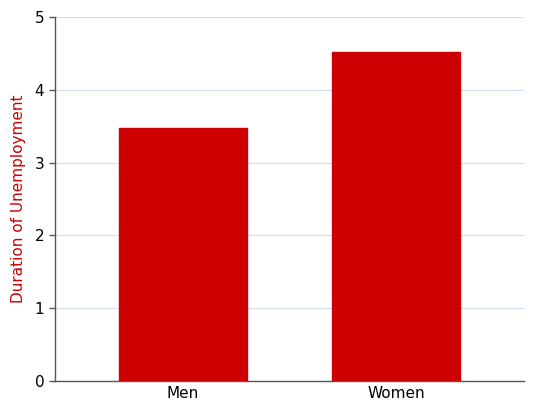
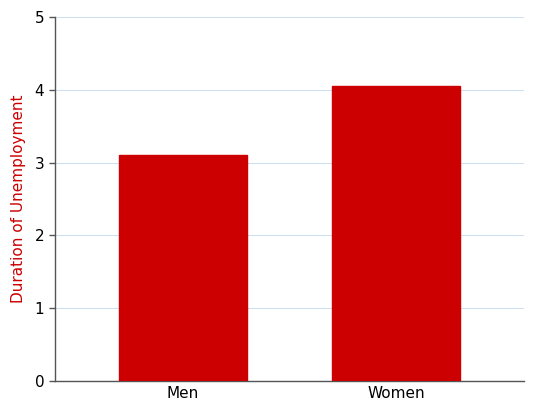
Men: 3.47 -> 3.10
Women: 4.52 -> 4.06
